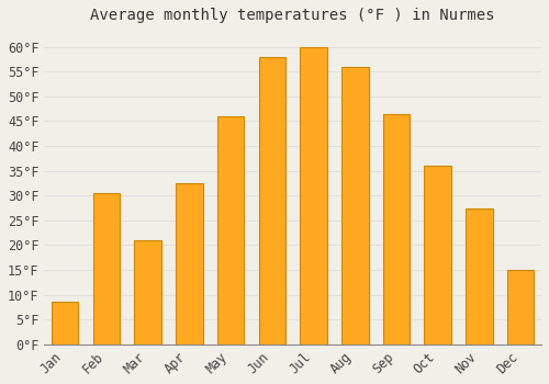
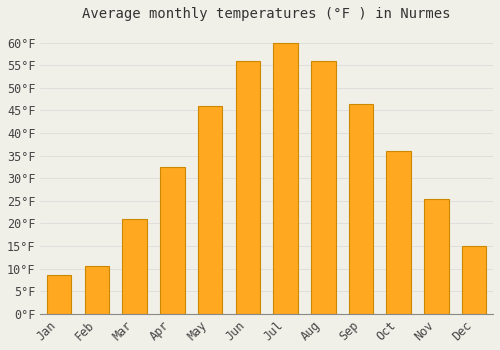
Feb: 30.5°F -> 10.5°F
Jun: 58.0°F -> 56.0°F
Nov: 27.5°F -> 25.5°F
